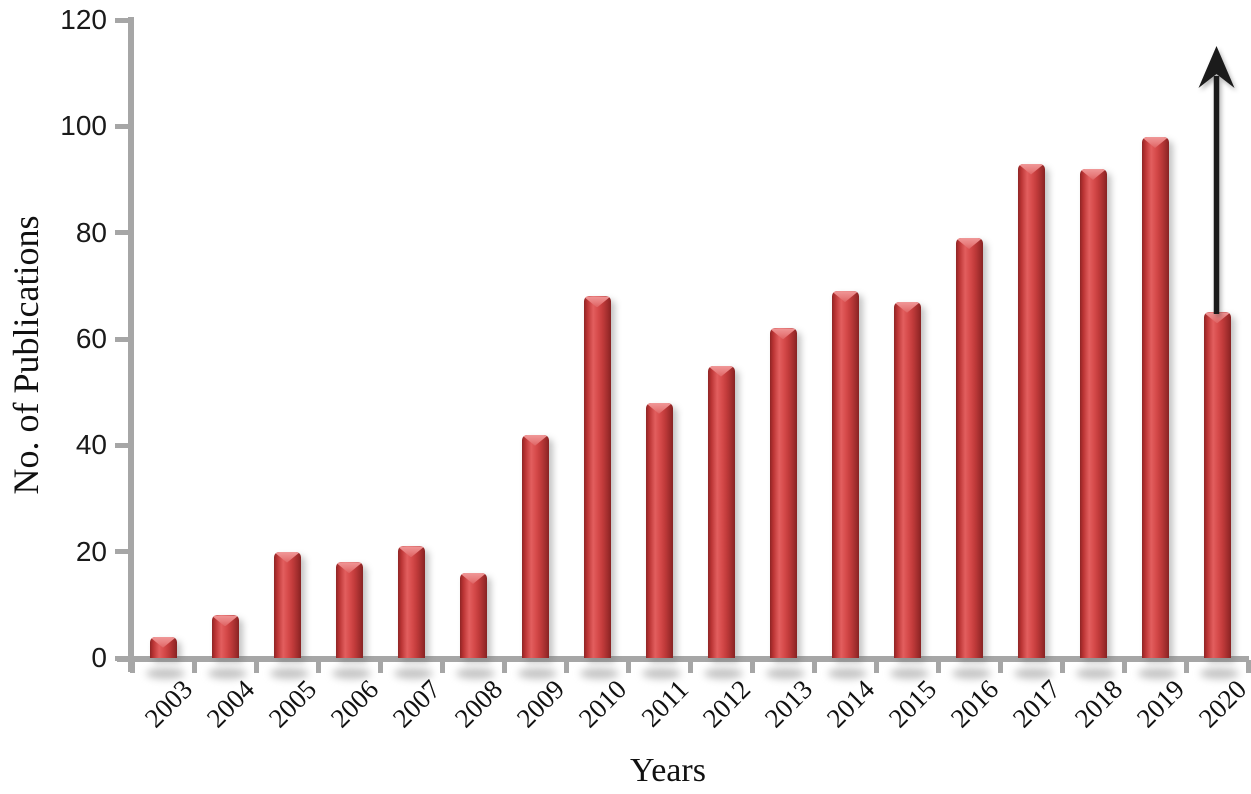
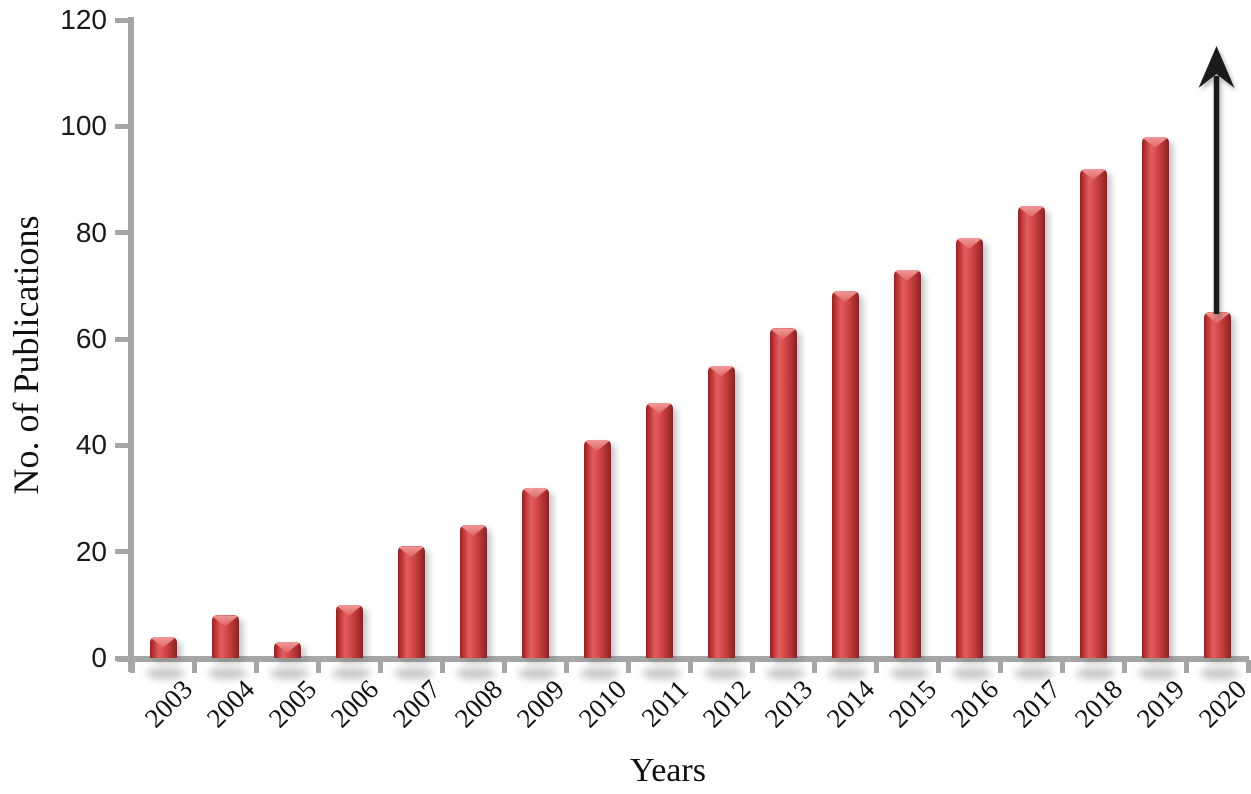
2005: 20 -> 3
2006: 18 -> 10
2008: 16 -> 25
2009: 42 -> 32
2010: 68 -> 41
2015: 67 -> 73
2017: 93 -> 85
